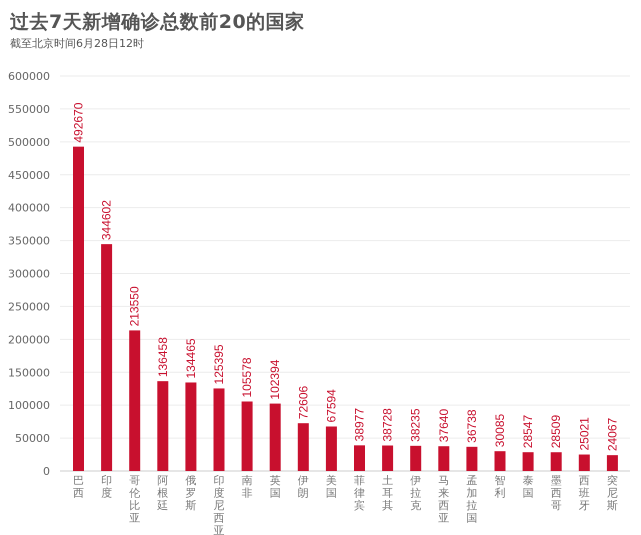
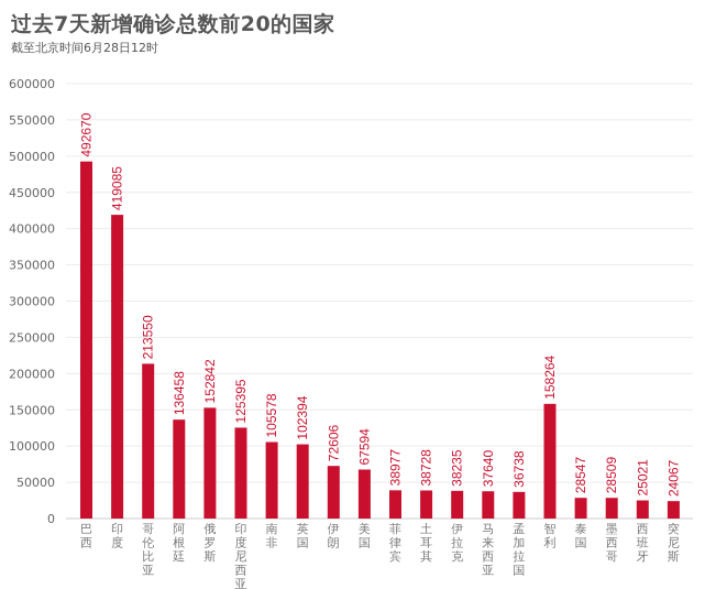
印度: 344602 -> 419085
俄罗斯: 134465 -> 152842
智利: 30085 -> 158264
